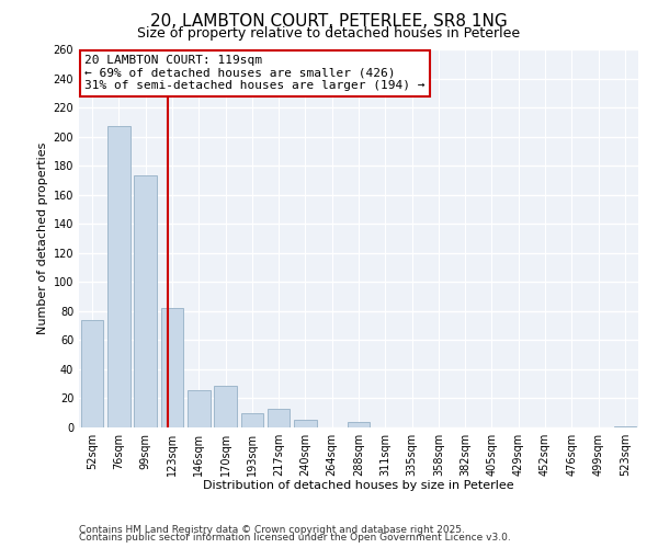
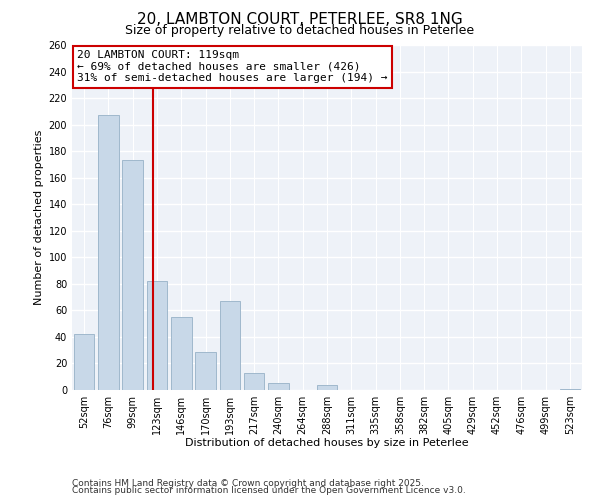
52sqm: 74 -> 42
146sqm: 26 -> 55
193sqm: 10 -> 67
